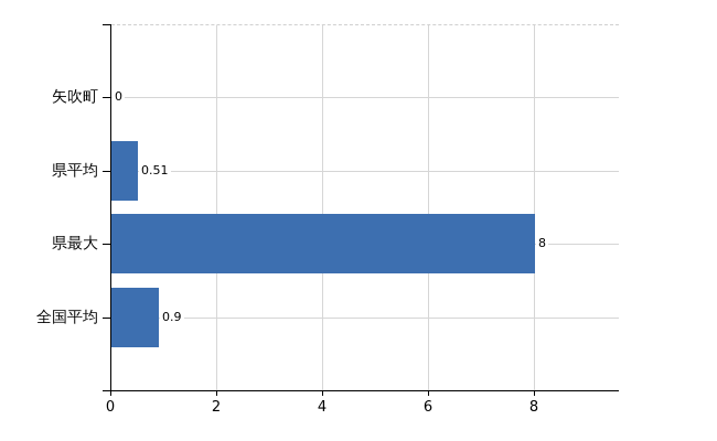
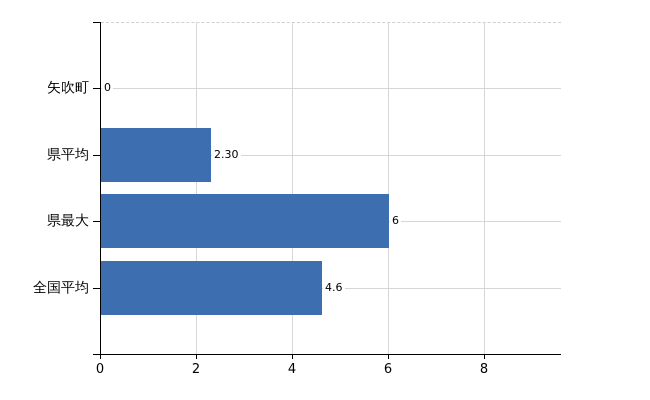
県平均: 0.51 -> 2.30
県最大: 8 -> 6
全国平均: 0.9 -> 4.6
